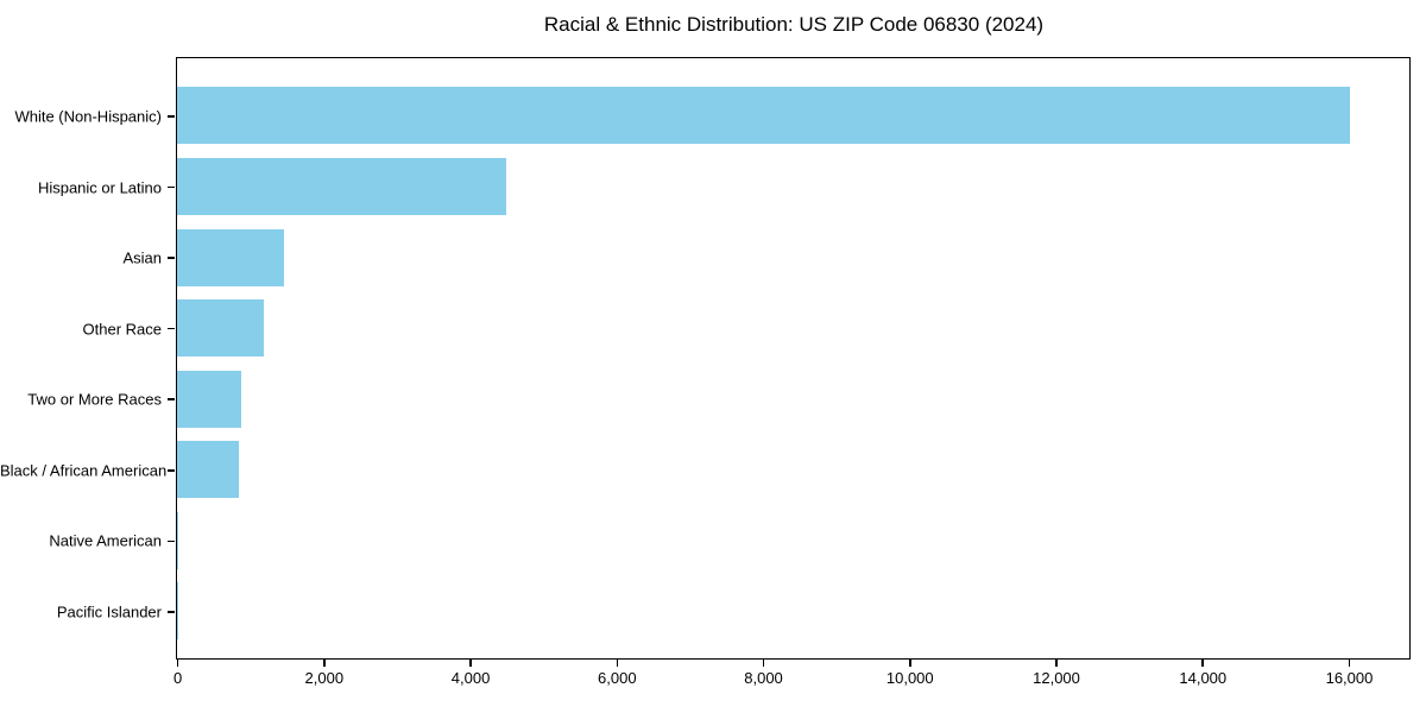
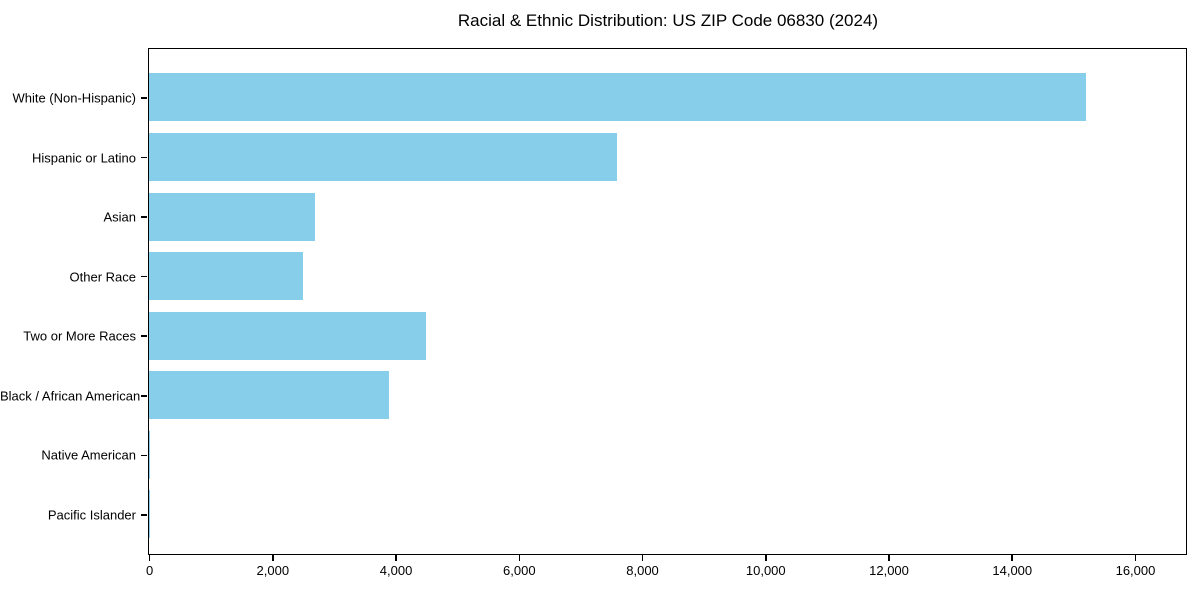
White (Non-Hispanic): 16000 -> 15200
Hispanic or Latino: 4500 -> 7600
Asian: 1500 -> 2700
Other Race: 1200 -> 2500
Two or More Races: 900 -> 4500
Black / African American: 800 -> 3900
